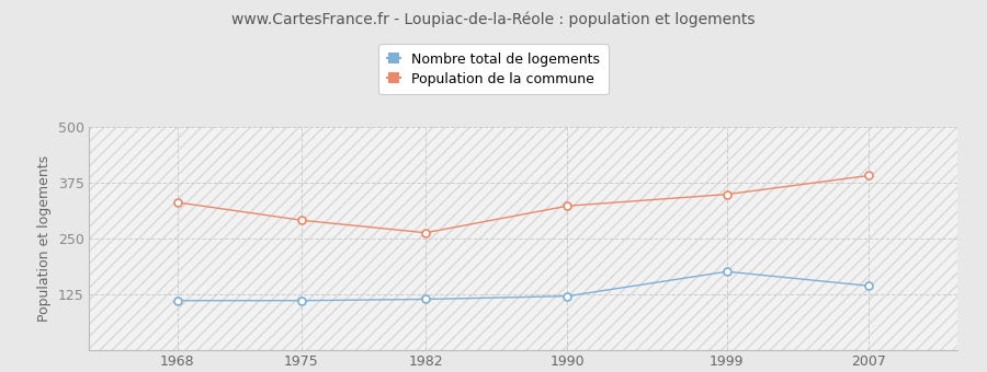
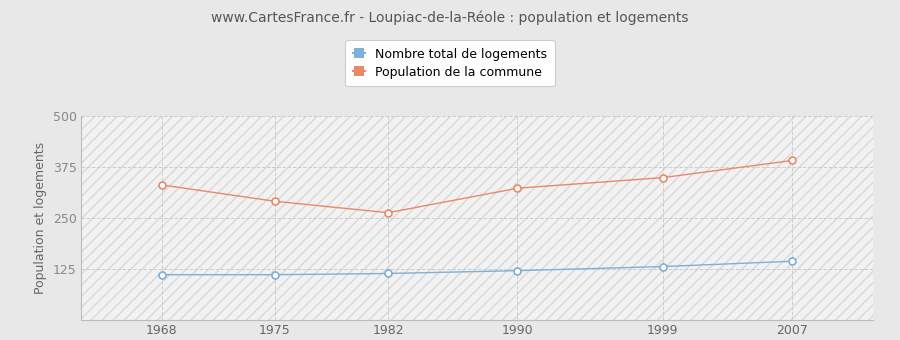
Nombre total de logements/1999: 175 -> 130
